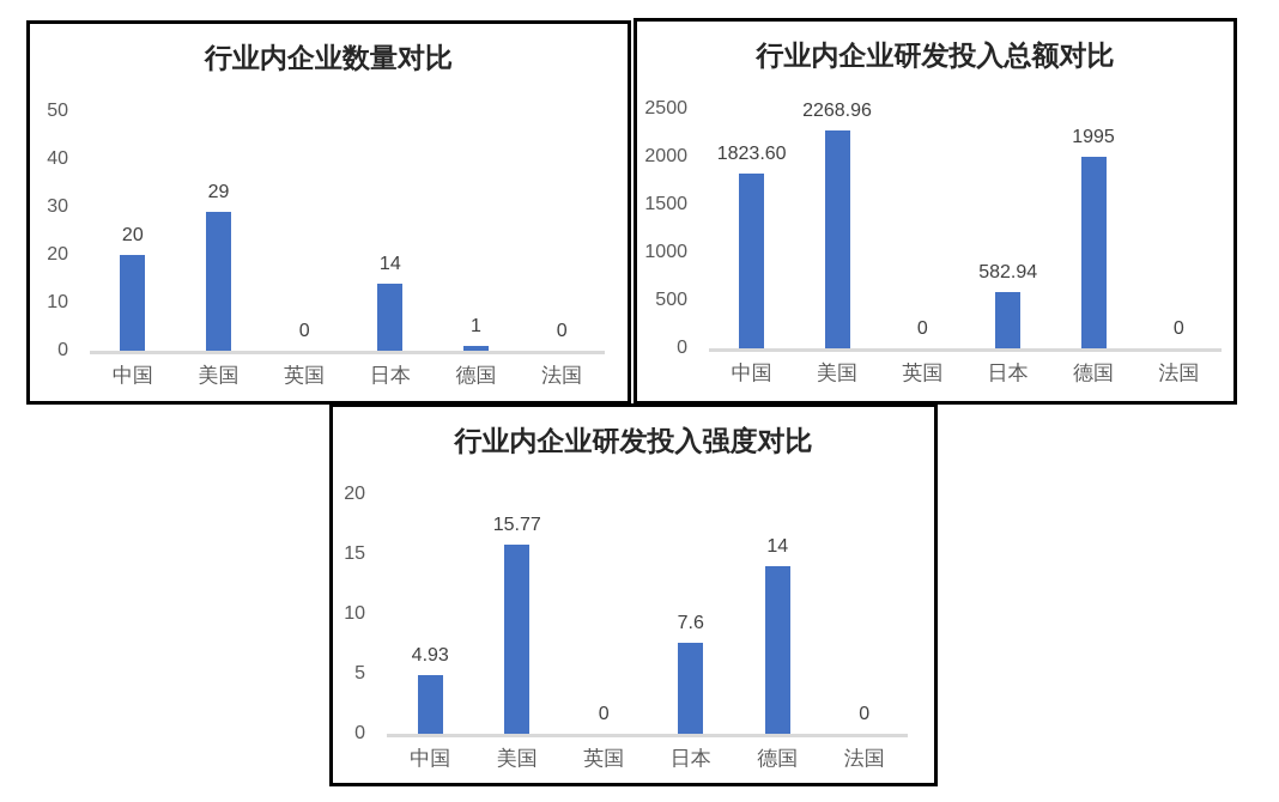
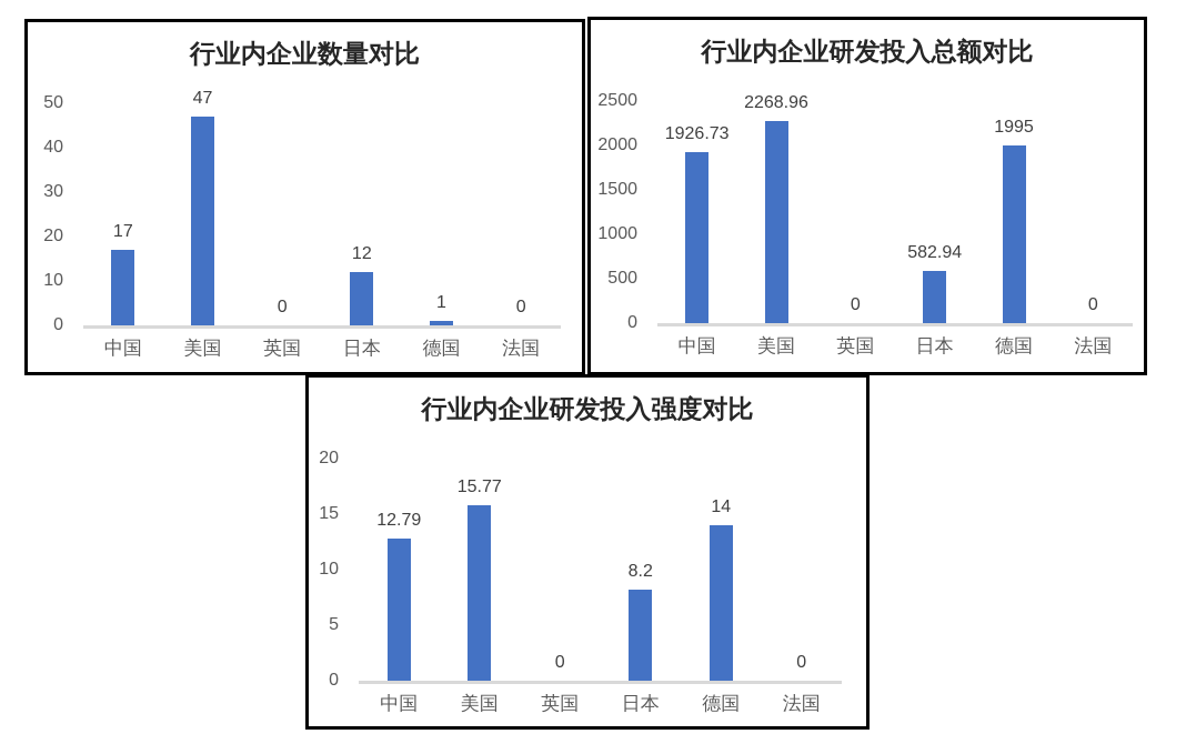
行业内企业数量对比/中国: 20 -> 17
行业内企业数量对比/美国: 29 -> 47
行业内企业数量对比/日本: 14 -> 12
行业内企业研发投入总额对比/中国: 1823.60 -> 1926.73
行业内企业研发投入强度对比/中国: 4.93 -> 12.79
行业内企业研发投入强度对比/日本: 7.6 -> 8.2
